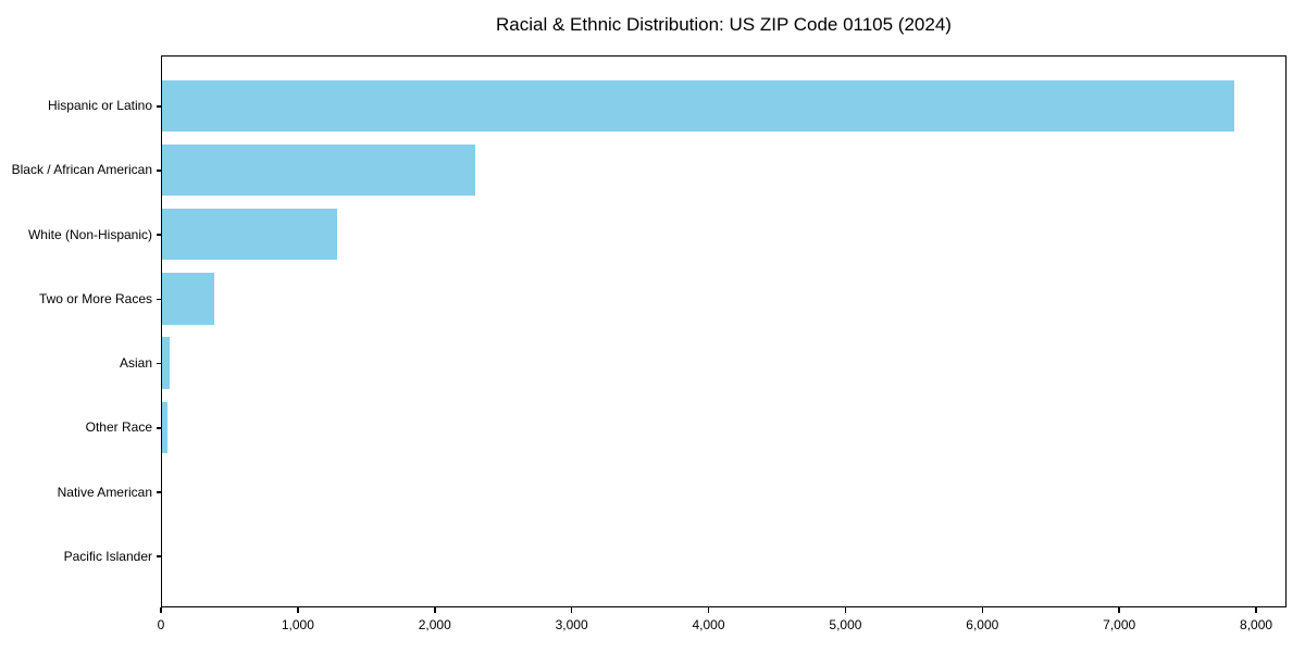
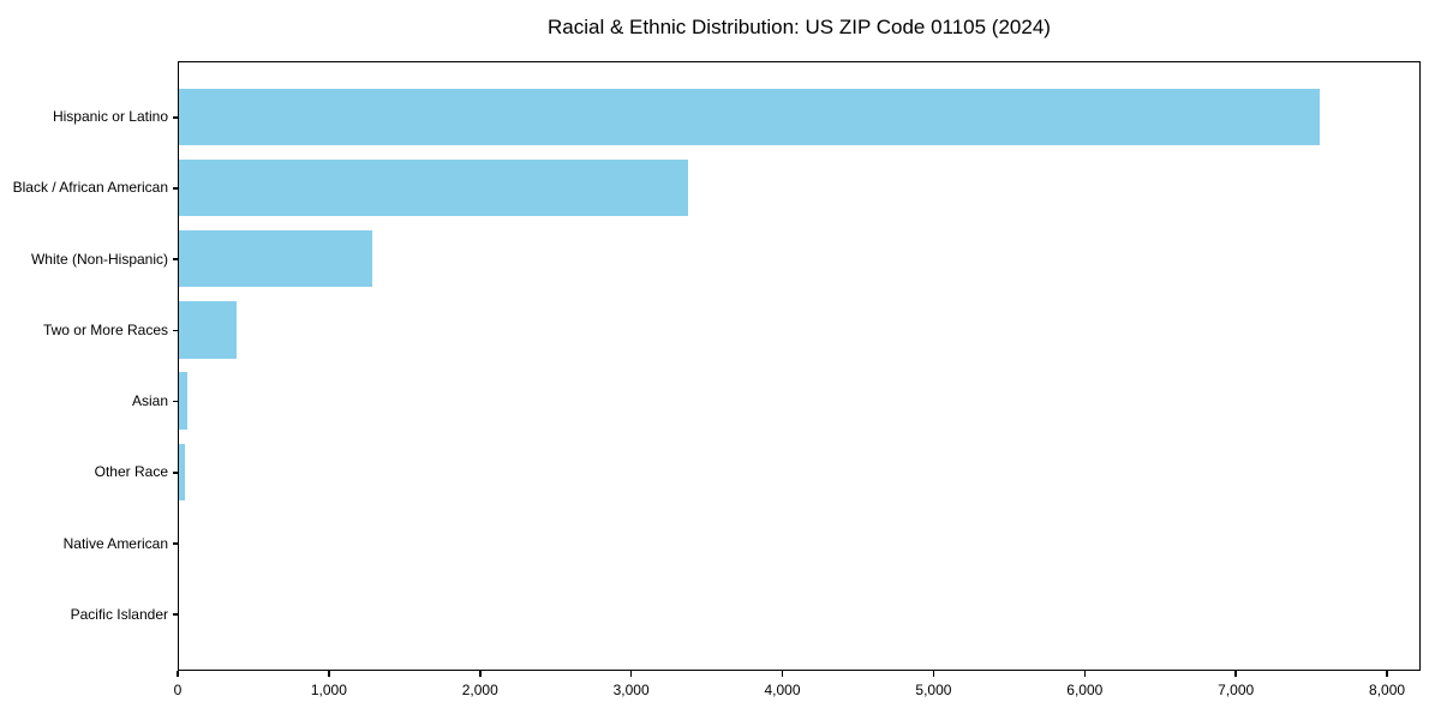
Hispanic or Latino: 7830 -> 7550
Black / African American: 2290 -> 3370
